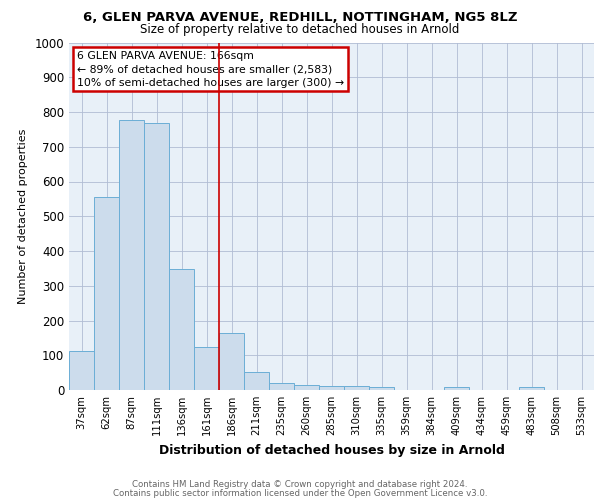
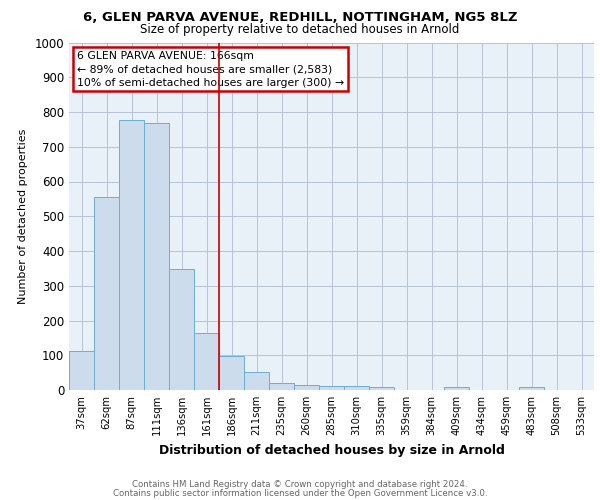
161sqm: 125 -> 163
186sqm: 165 -> 97
